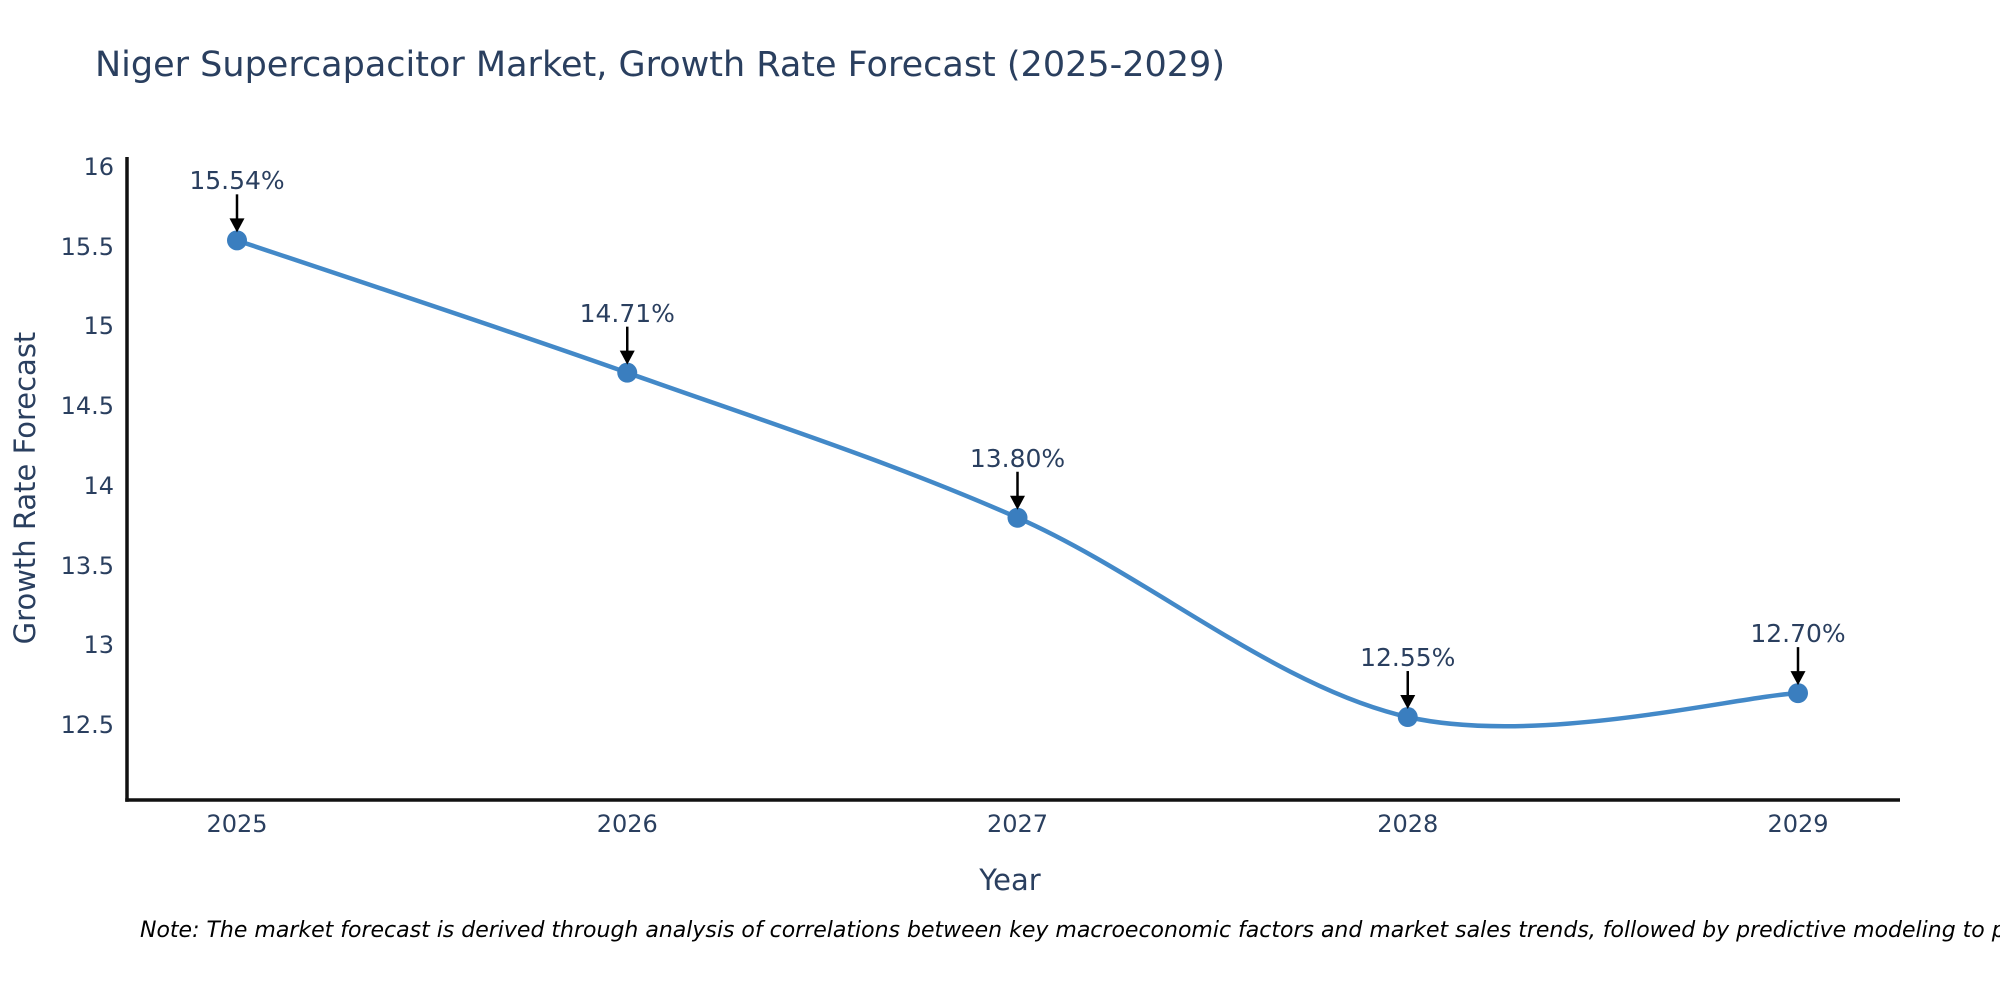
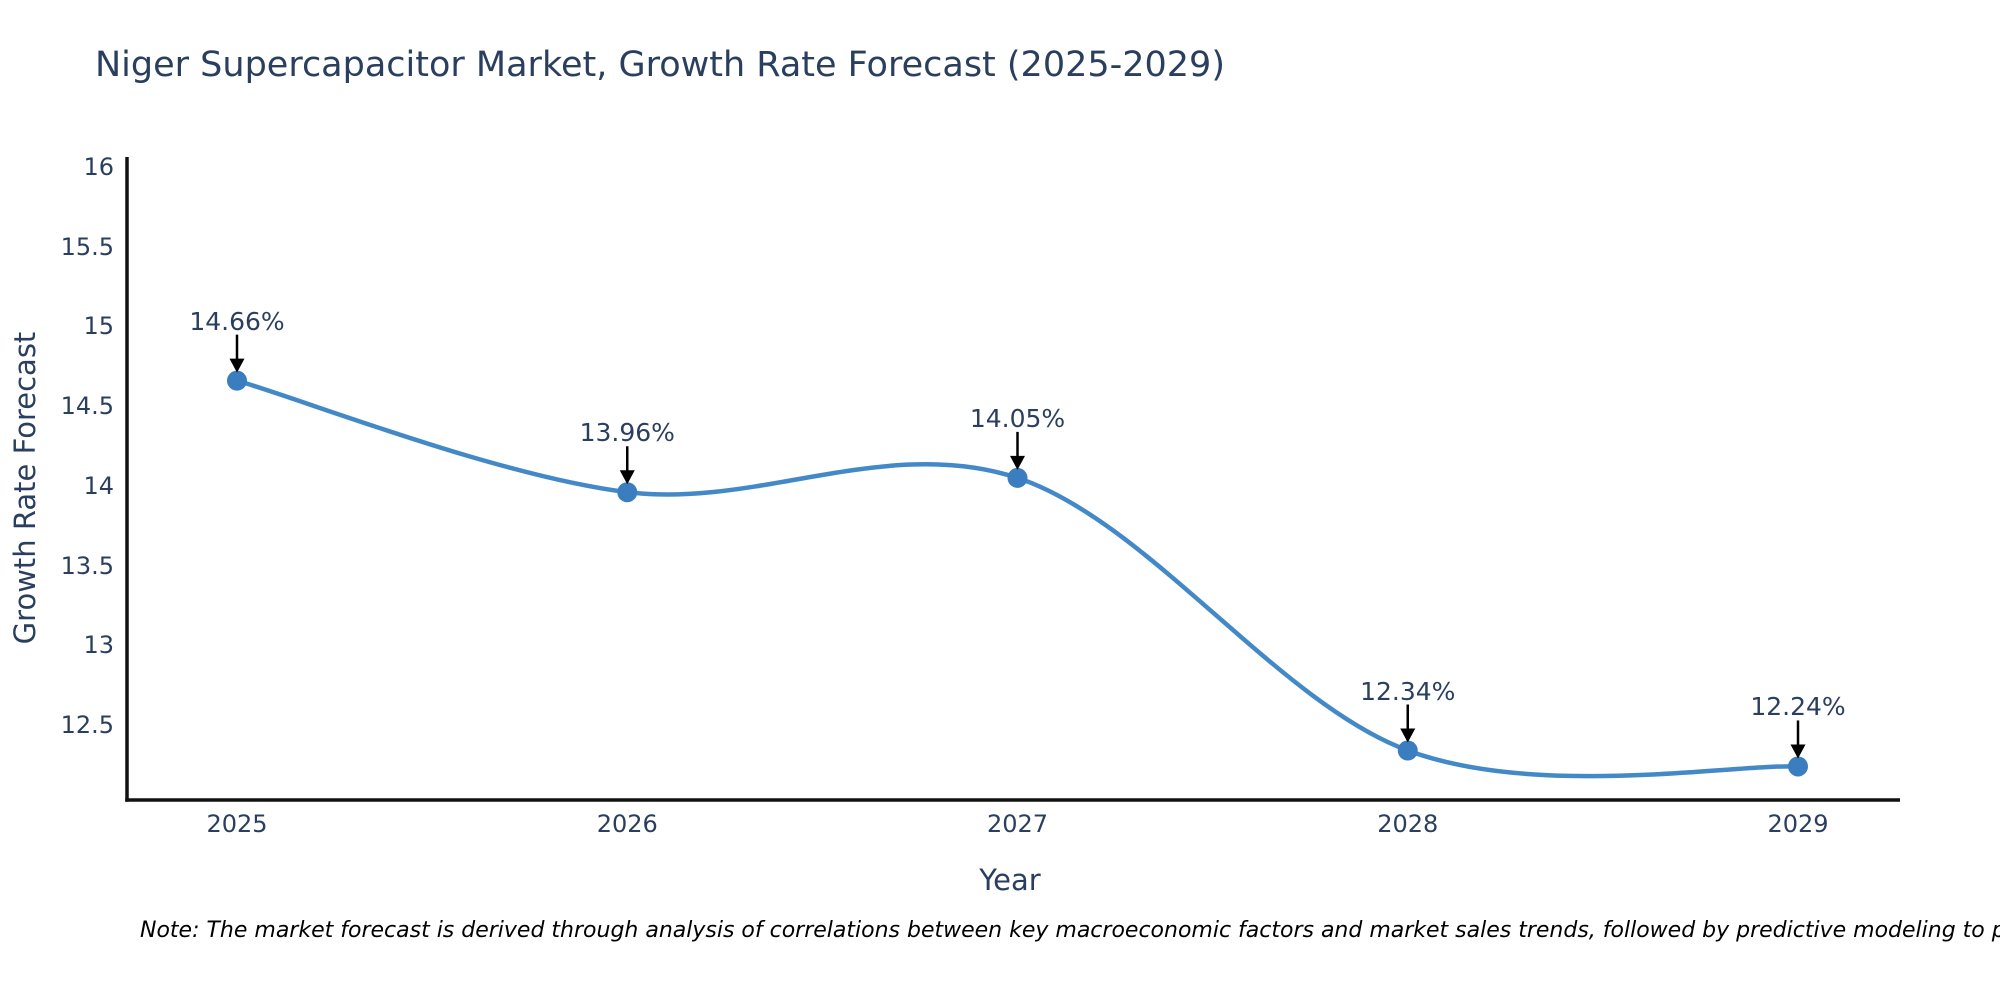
2025: 15.54% -> 14.66%
2026: 14.71% -> 13.96%
2027: 13.80% -> 14.05%
2028: 12.55% -> 12.34%
2029: 12.70% -> 12.24%
